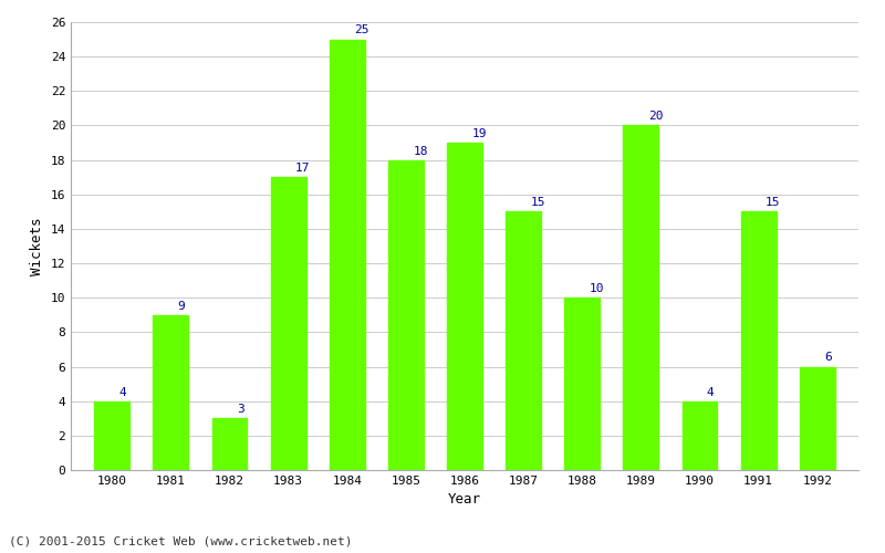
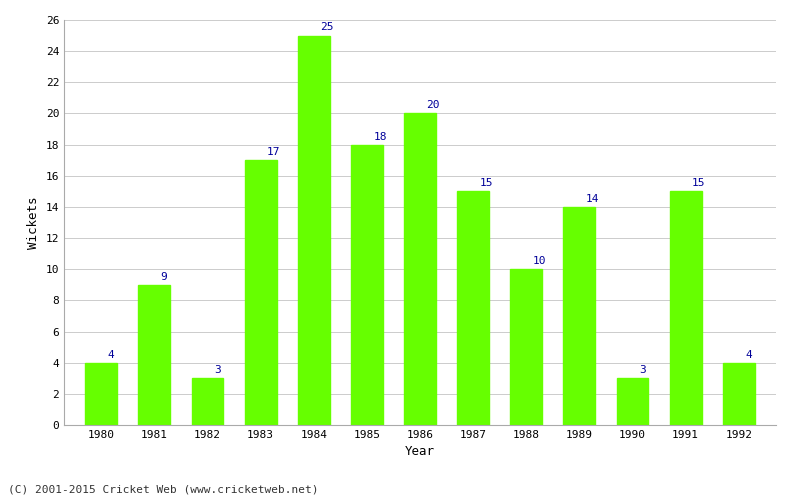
1986: 19 -> 20
1989: 20 -> 14
1990: 4 -> 3
1992: 6 -> 4
